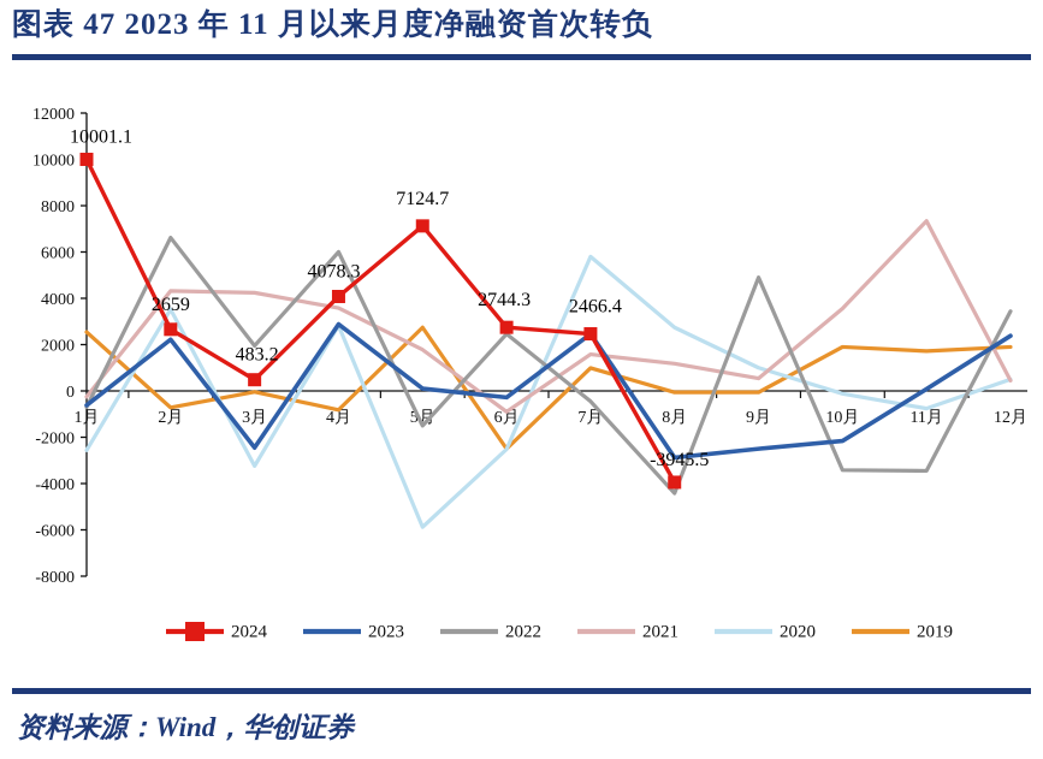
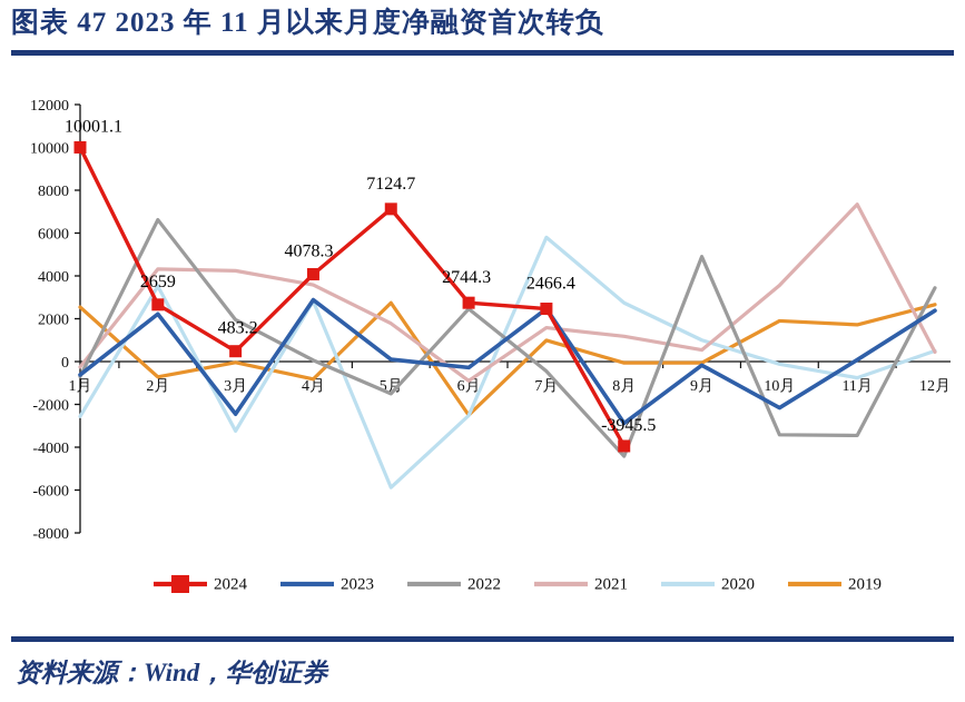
2022/4月: 6000 -> 100
2023/9月: -2500 -> -200
2019/12月: 1900 -> 2700
